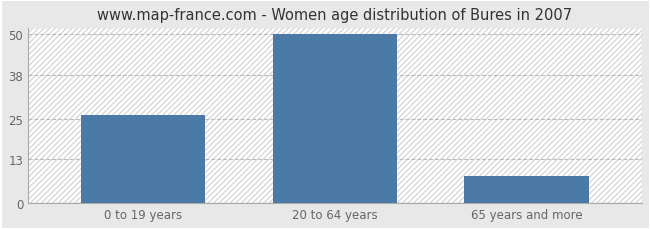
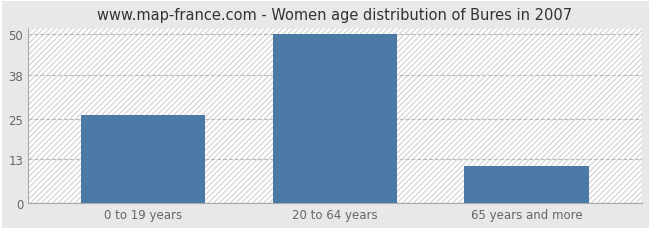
65 years and more: 8 -> 11
